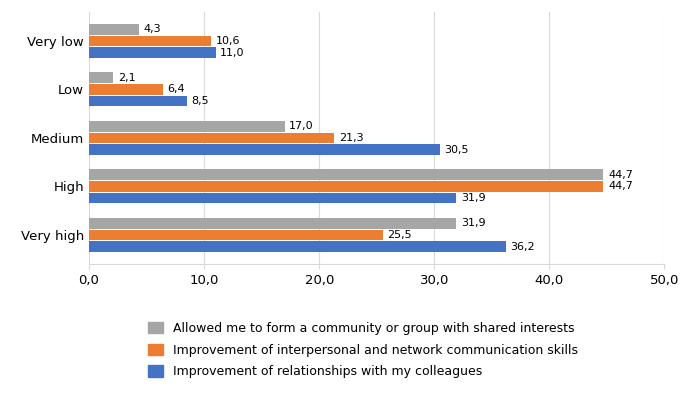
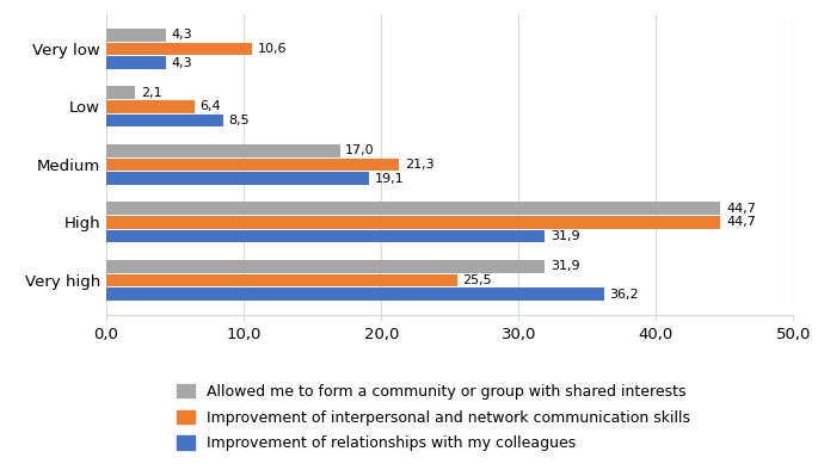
Improvement of relationships with my colleagues/Very low: 11,0 -> 4,3
Improvement of relationships with my colleagues/Medium: 30,5 -> 19,1
